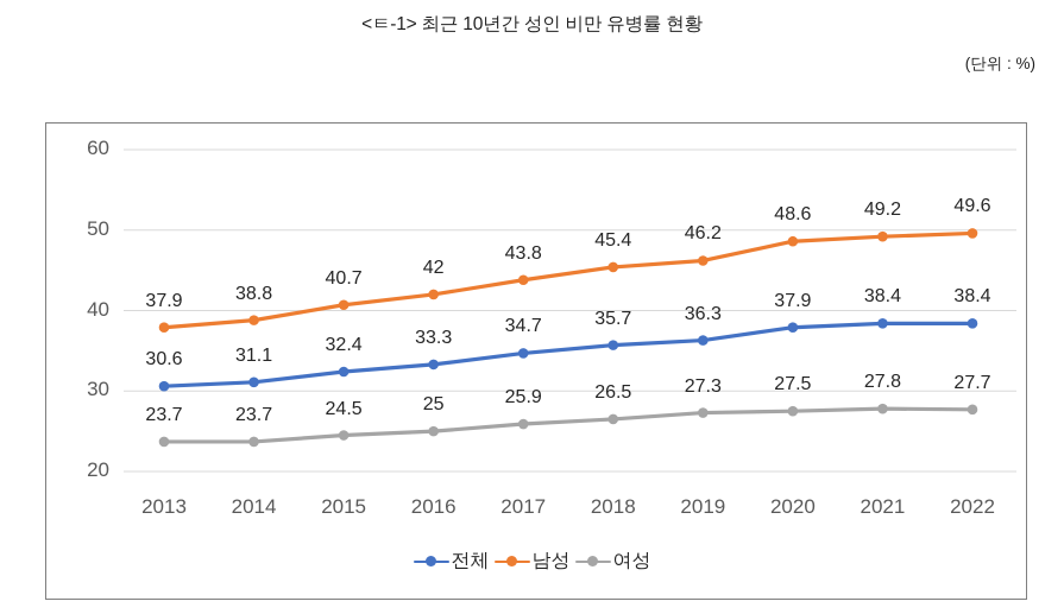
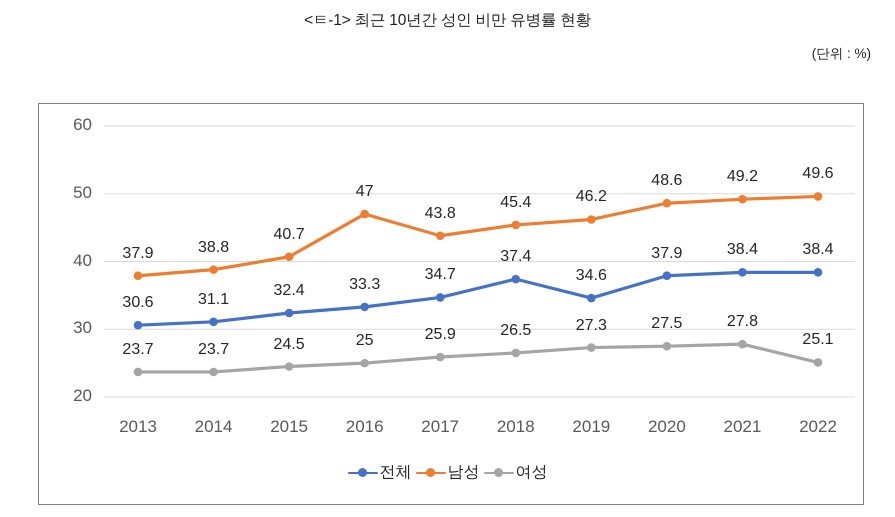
남성/2016: 42 -> 47
전체/2018: 35.7 -> 37.4
전체/2019: 36.3 -> 34.6
여성/2022: 27.7 -> 25.1
